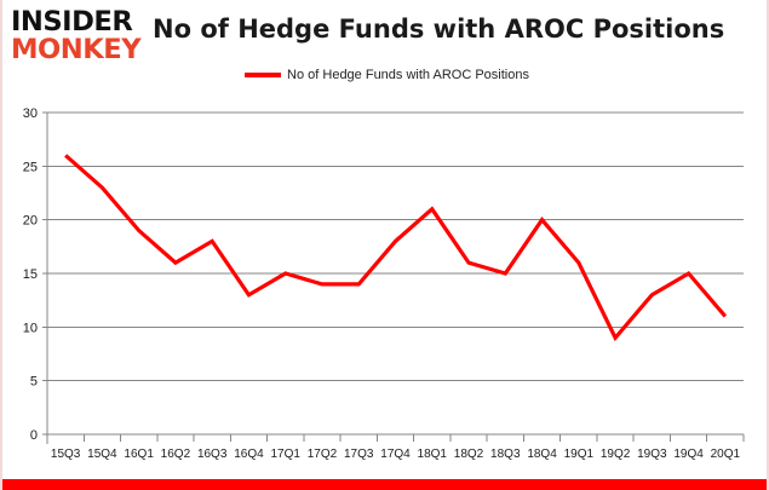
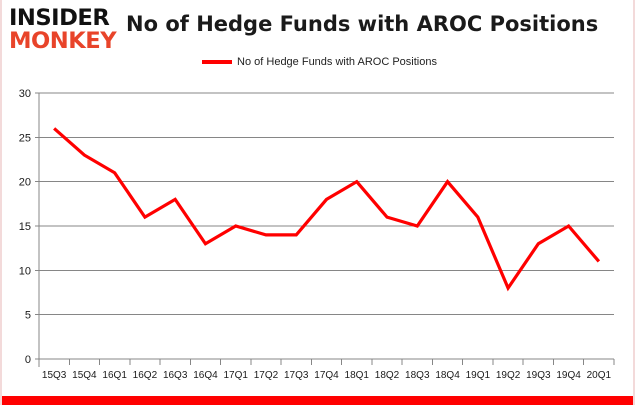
16Q1: 19 -> 21
18Q1: 21 -> 20
19Q2: 9 -> 8
